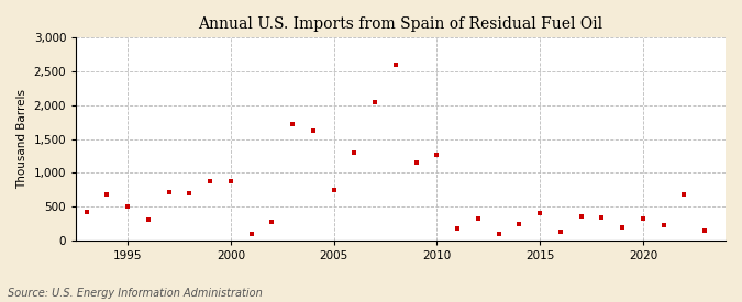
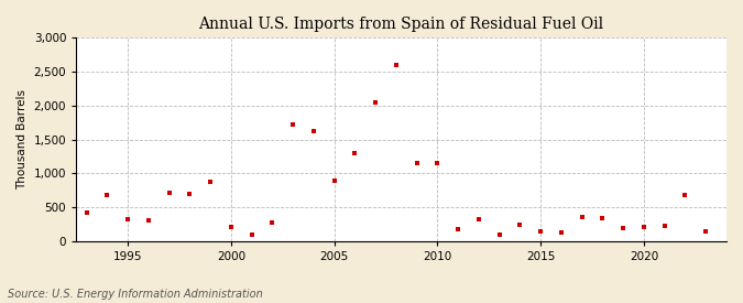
1995: 500 -> 320
2000: 880 -> 210
2005: 740 -> 890
2010: 1,260 -> 1,150
2015: 400 -> 150
2020: 320 -> 220
